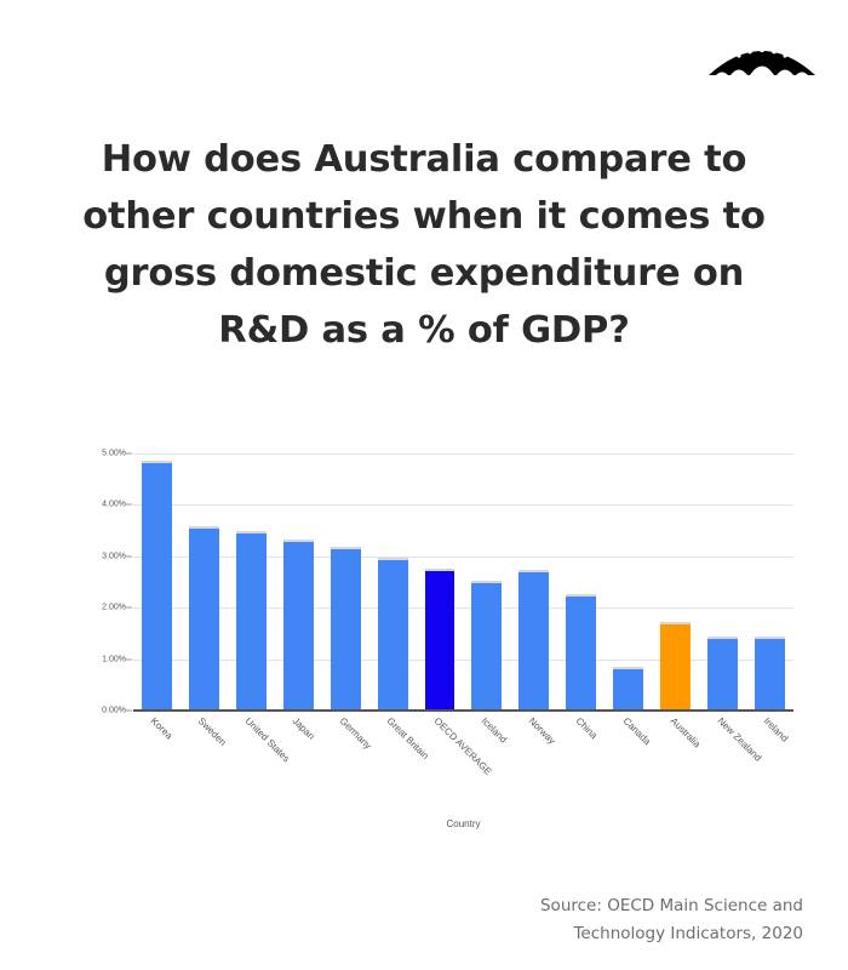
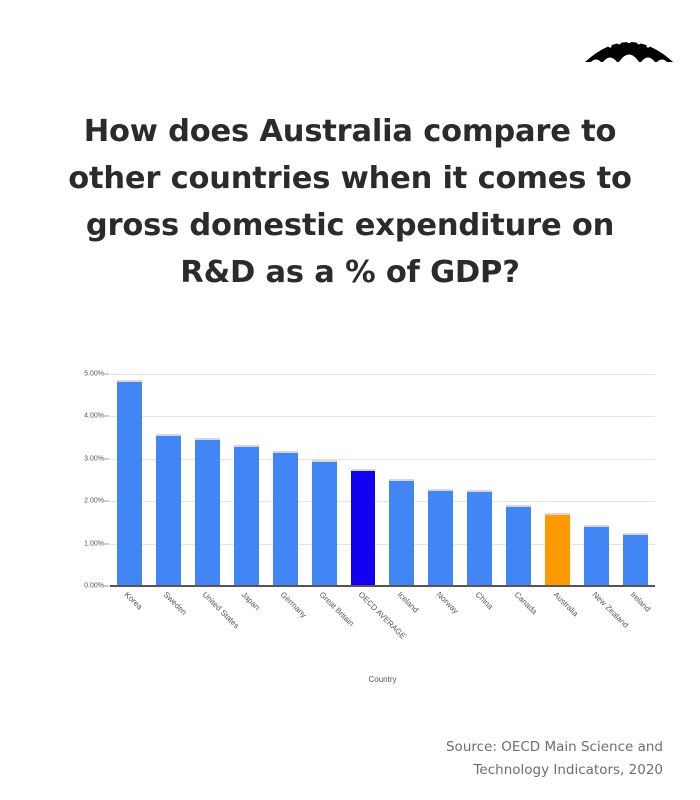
Norway: 2.7% -> 2.2%
Canada: 0.8% -> 1.9%
Ireland: 1.4% -> 1.2%
